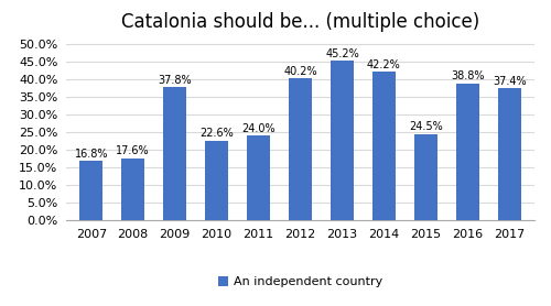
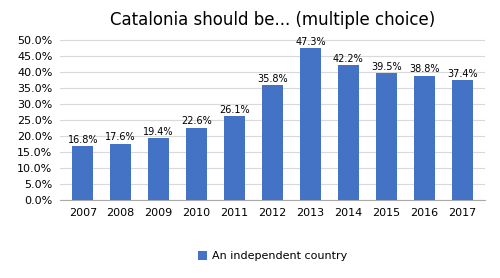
2009: 37.8% -> 19.4%
2011: 24.0% -> 26.1%
2012: 40.2% -> 35.8%
2013: 45.2% -> 47.3%
2015: 24.5% -> 39.5%
